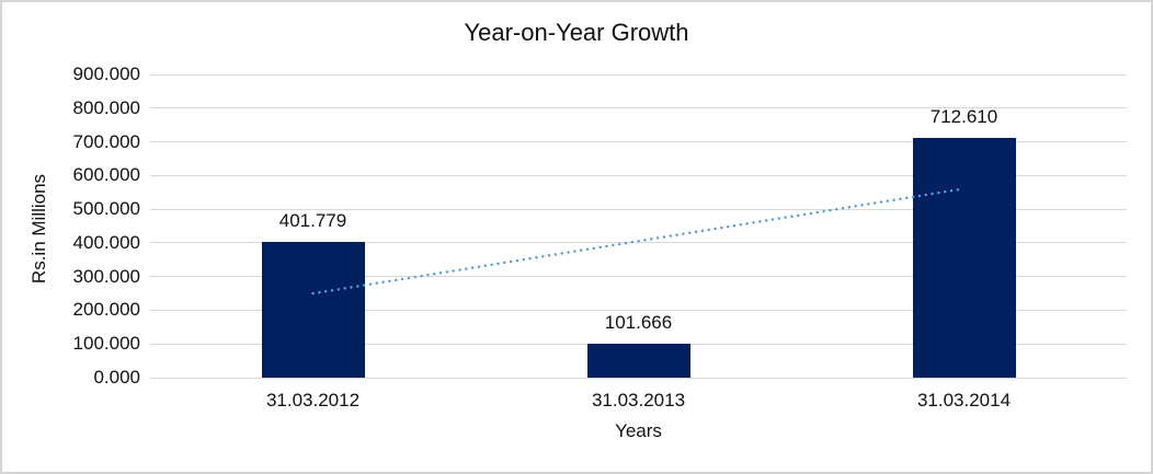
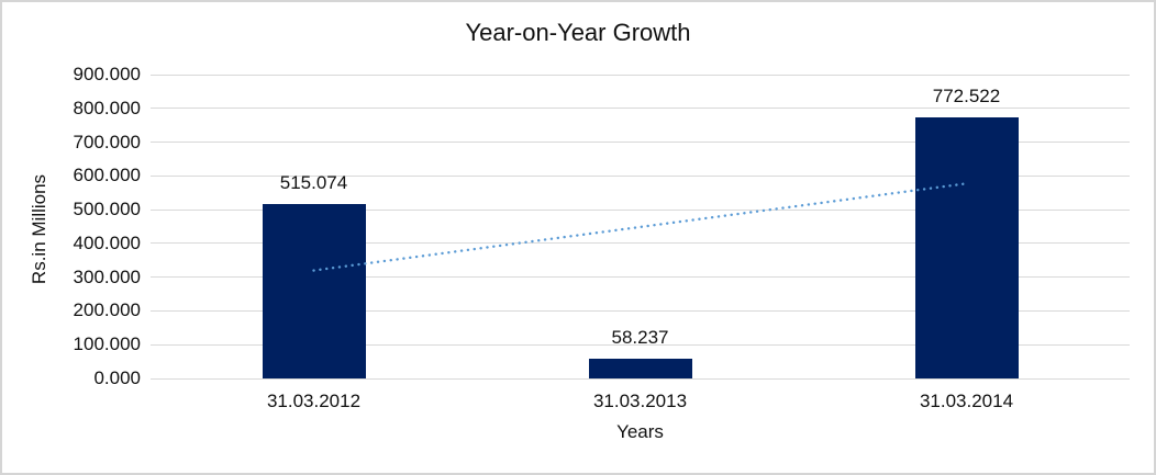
31.03.2012: 401.779 -> 515.074
31.03.2013: 101.666 -> 58.237
31.03.2014: 712.610 -> 772.522
